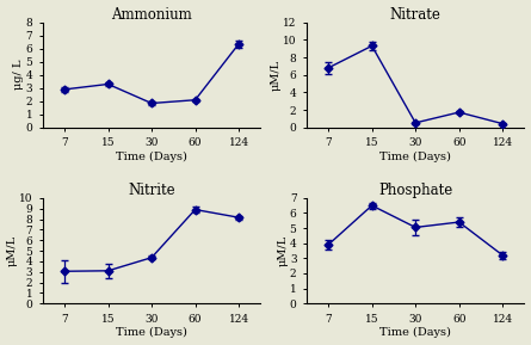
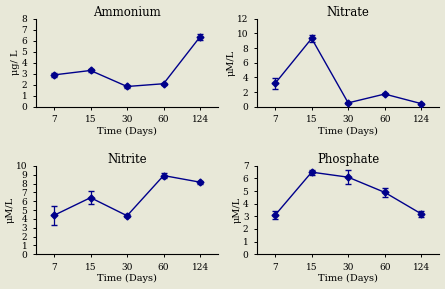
Nitrate/7: 6.8 -> 3.2
Nitrite/7: 3.0 -> 4.4
Nitrite/15: 3.1 -> 6.4
Phosphate/7: 3.9 -> 3.1
Phosphate/30: 5.0 -> 6.1
Phosphate/60: 5.4 -> 4.9
